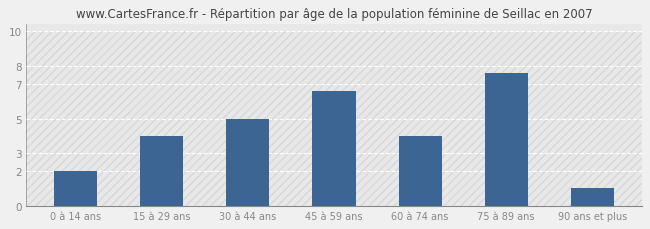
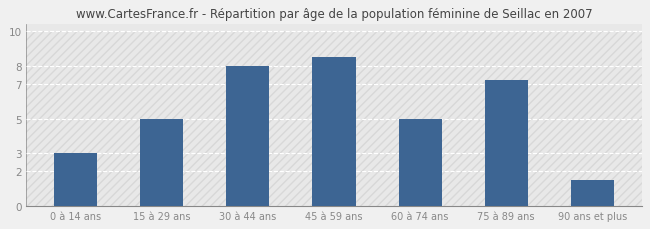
0 à 14 ans: 2.0 -> 3.0
15 à 29 ans: 4.0 -> 5.0
30 à 44 ans: 5.0 -> 8.0
45 à 59 ans: 6.6 -> 8.5
60 à 74 ans: 4.0 -> 5.0
75 à 89 ans: 7.6 -> 7.2
90 ans et plus: 1.0 -> 1.5
